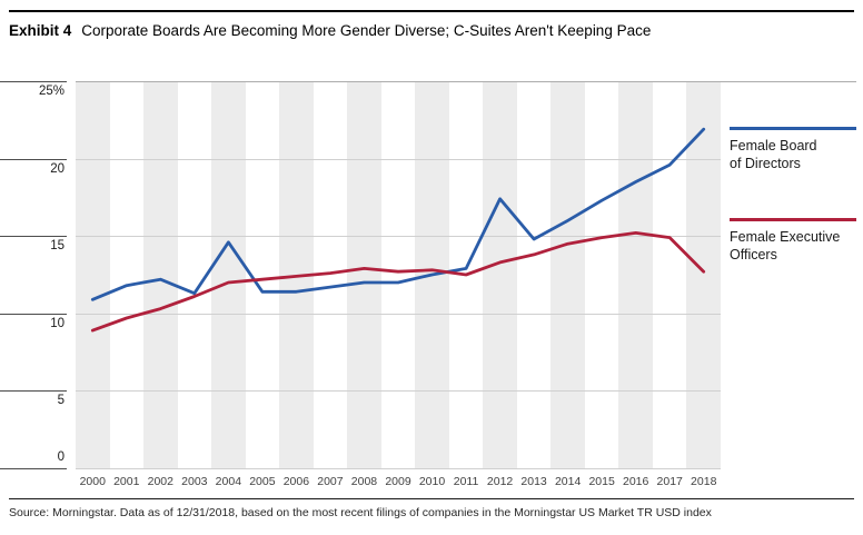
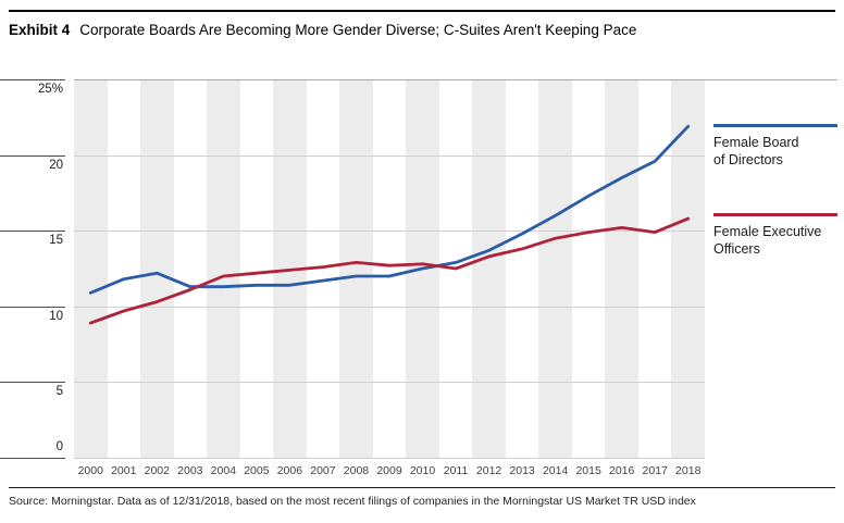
Female Board of Directors/2004: 14.6 -> 11.3
Female Board of Directors/2012: 17.4 -> 13.7
Female Executive Officers/2018: 12.7 -> 15.8
